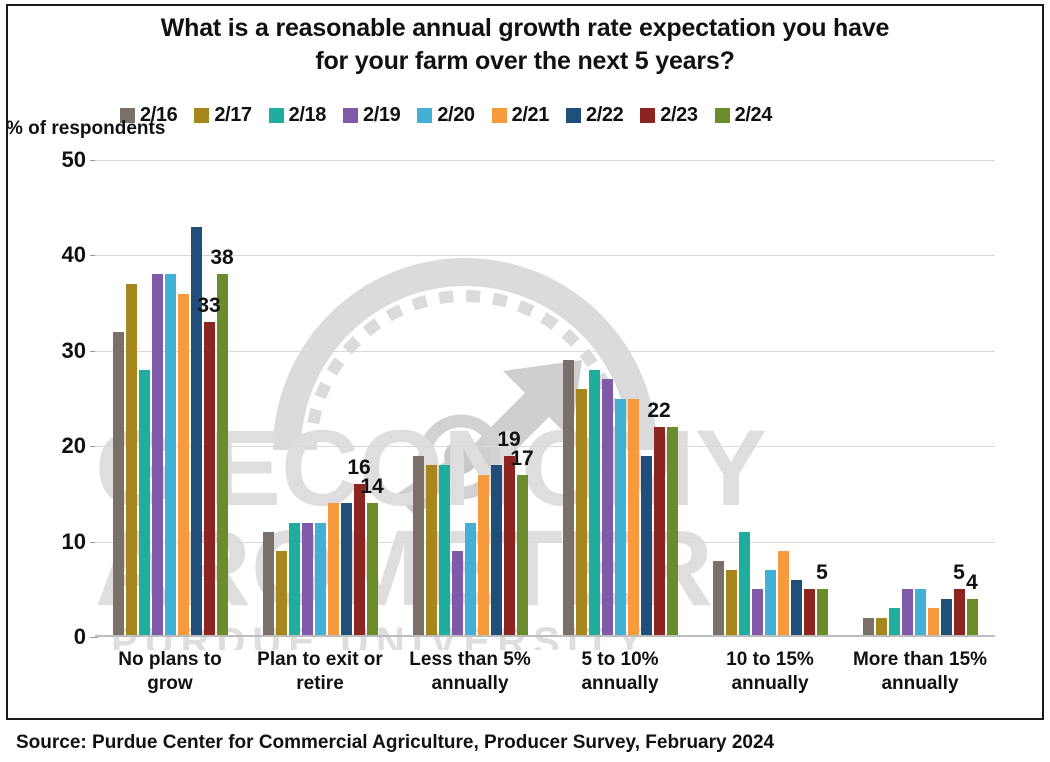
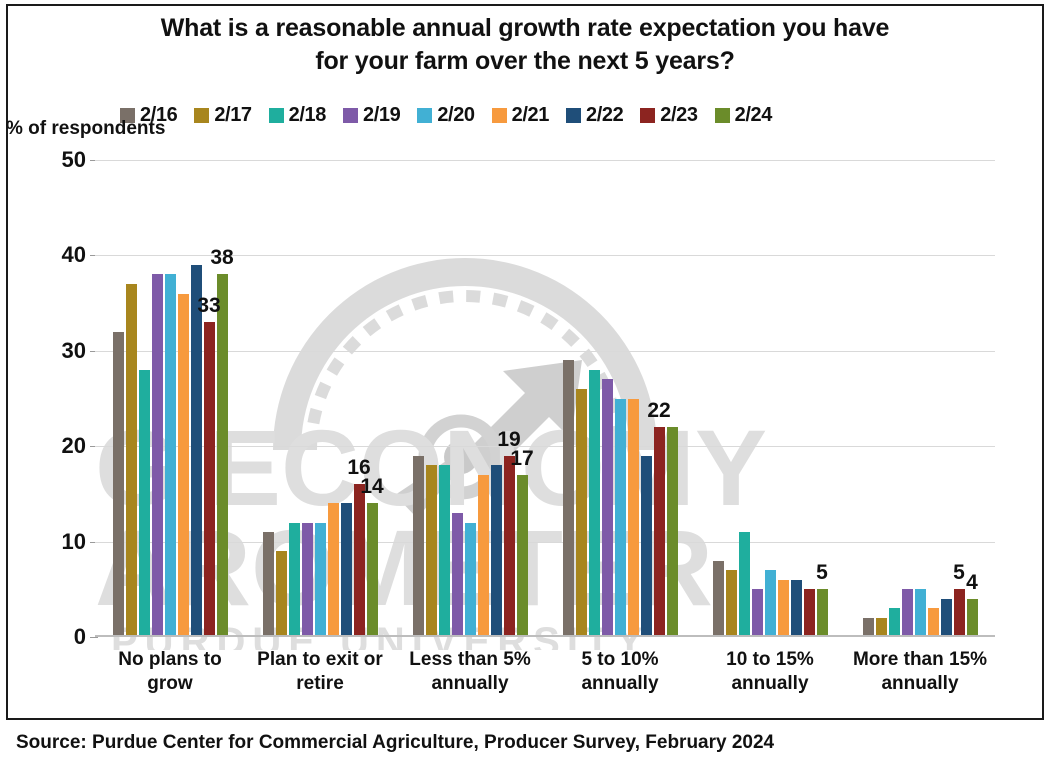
2/22/No plans to grow: 43 -> 39
2/19/Less than 5% annually: 9 -> 13
2/21/10 to 15% annually: 9 -> 6
